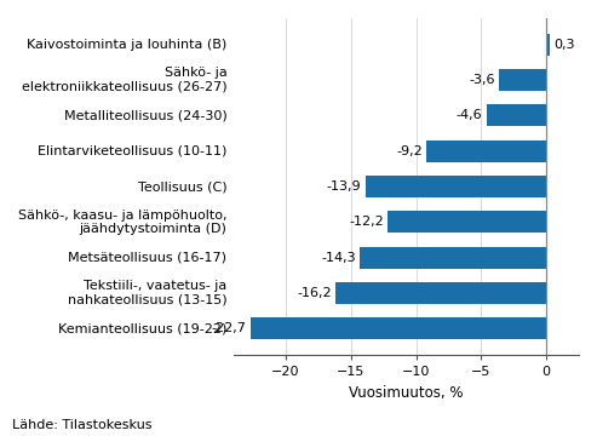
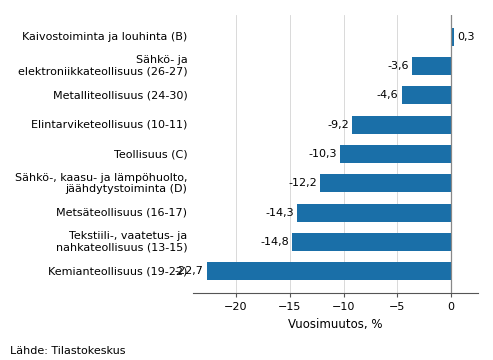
Teollisuus (C): -13,9 -> -10,3
Tekstiili-, vaatetus- ja nahkateollisuus (13-15): -16,2 -> -14,8
